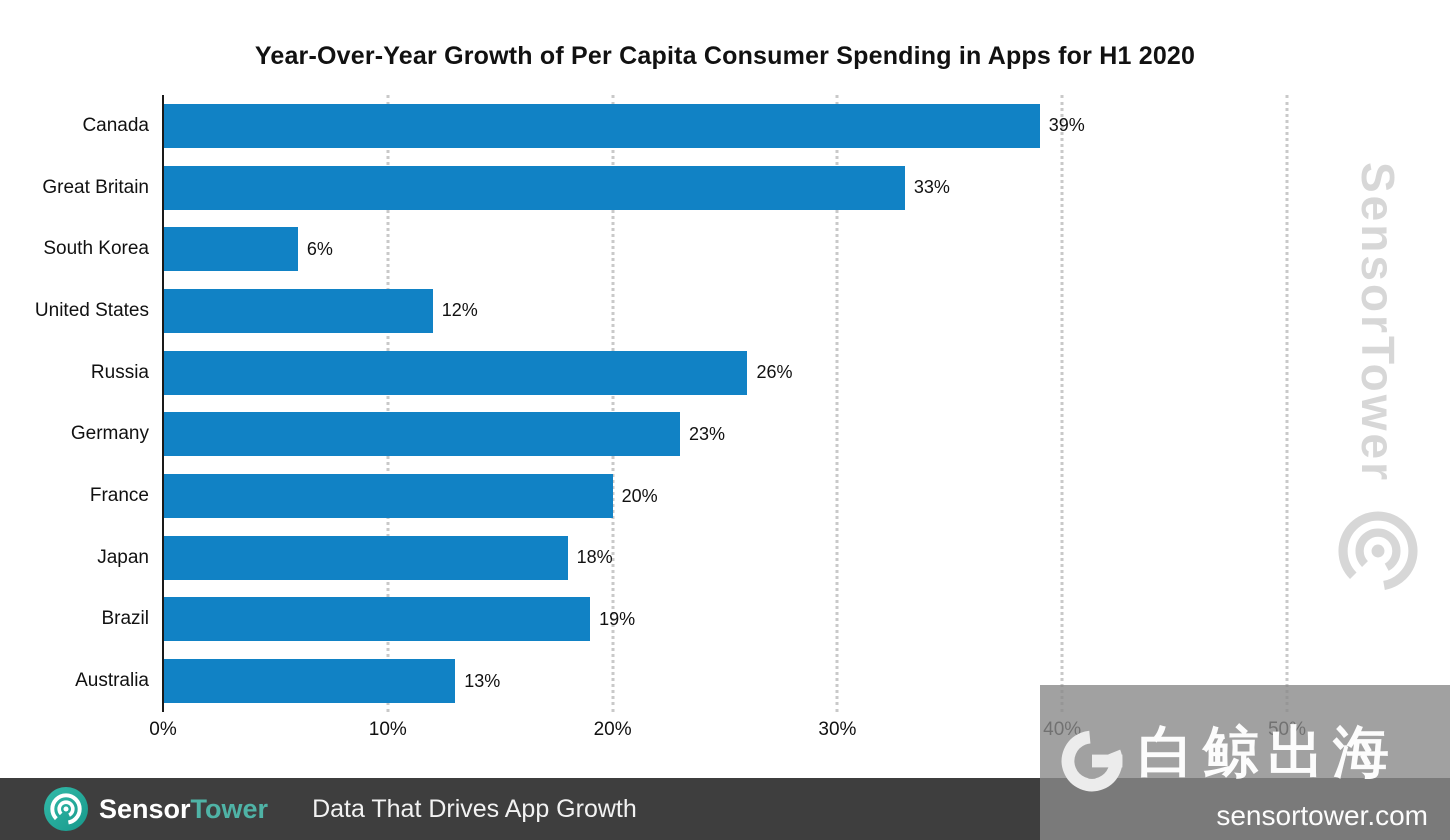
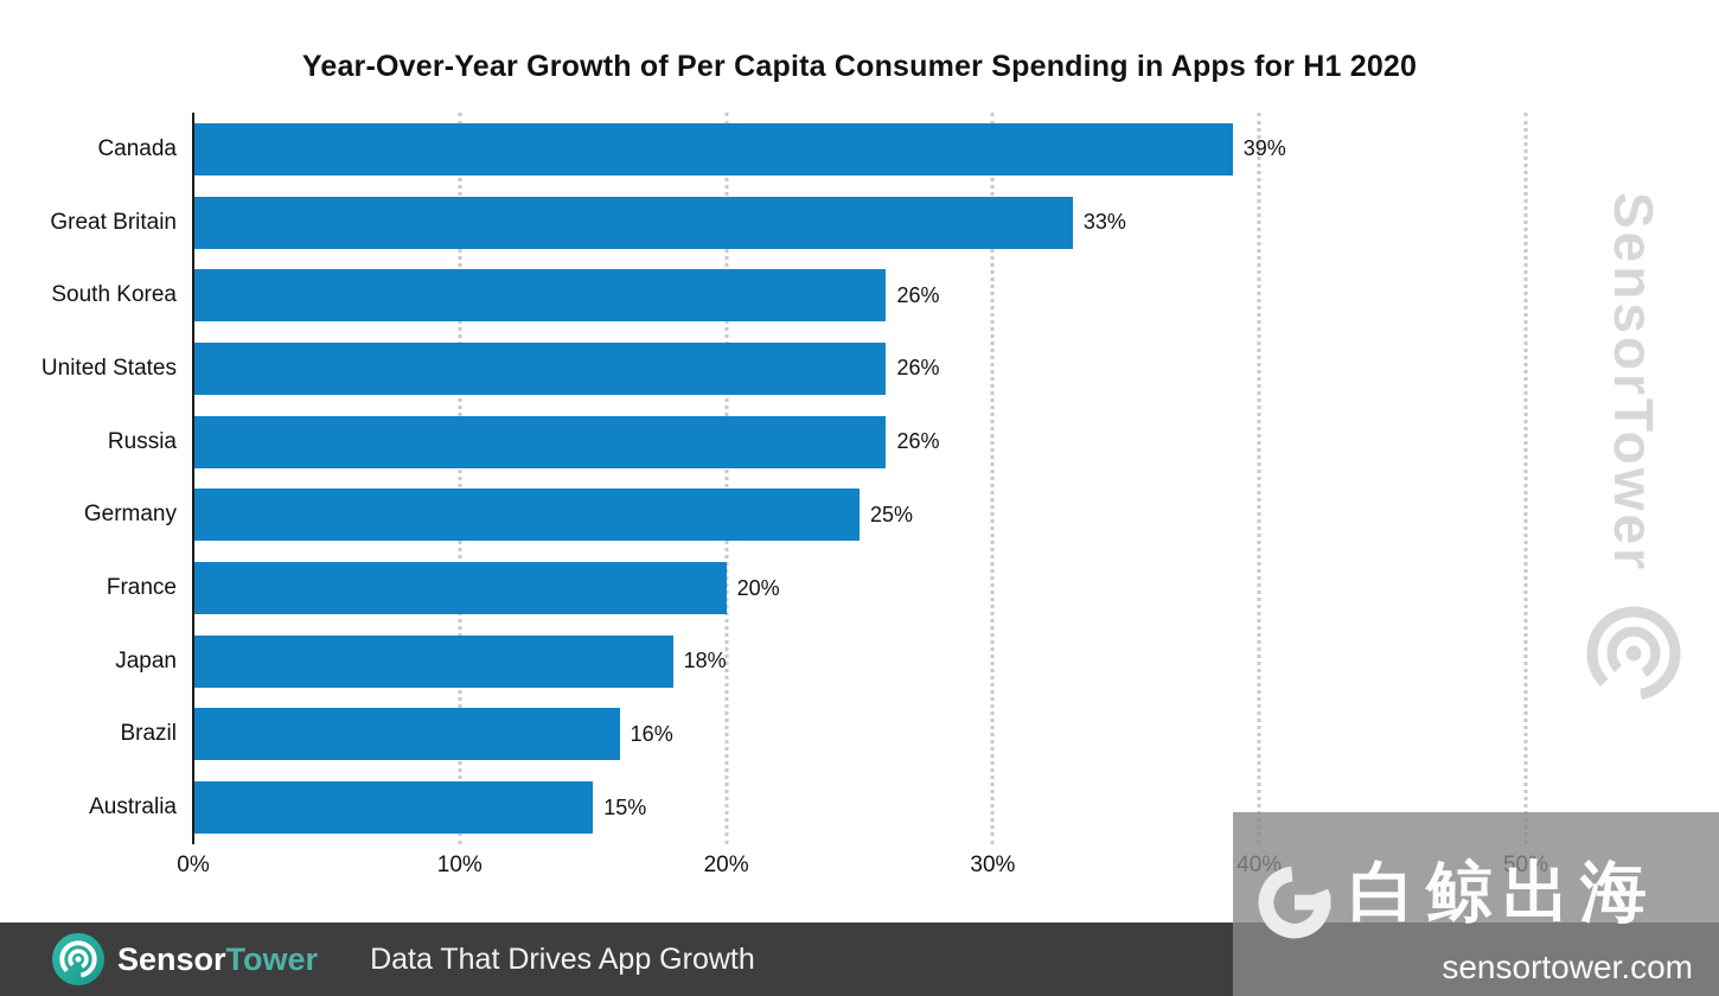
South Korea: 6% -> 26%
United States: 12% -> 26%
Germany: 23% -> 25%
Brazil: 19% -> 16%
Australia: 13% -> 15%
